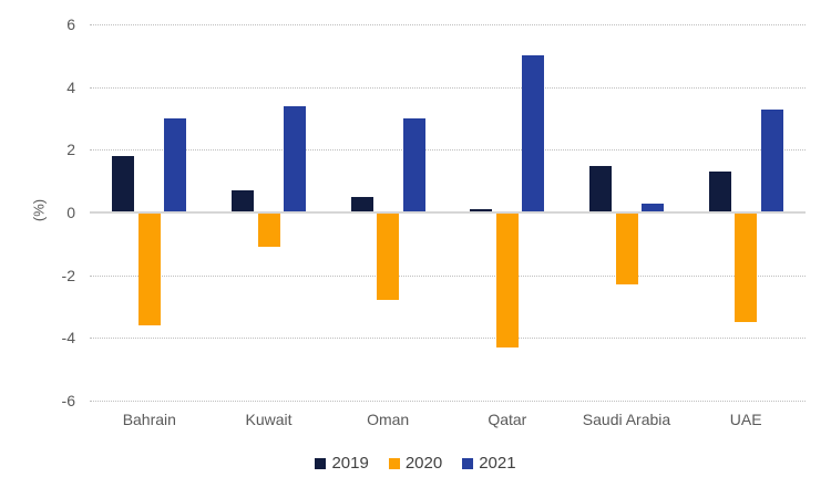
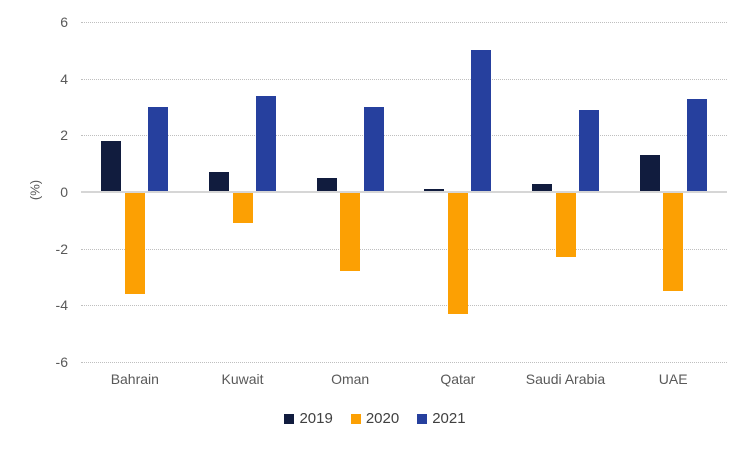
2019/Saudi Arabia: 1.5 -> 0.3
2021/Saudi Arabia: 0.3 -> 2.9
